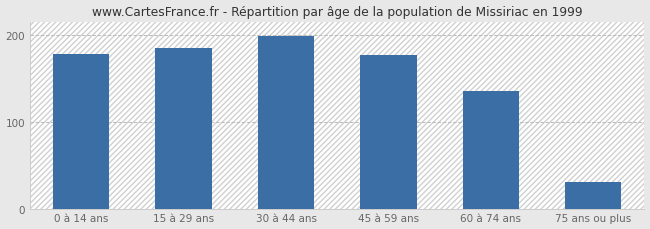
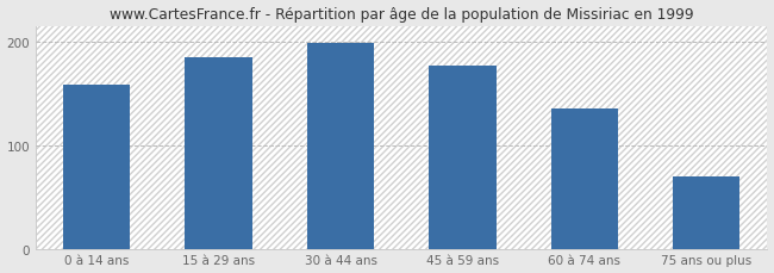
0 à 14 ans: 178 -> 158
75 ans ou plus: 30 -> 70
